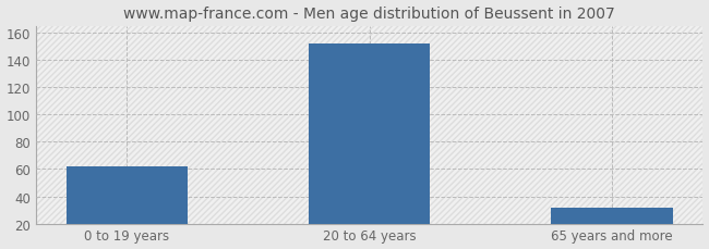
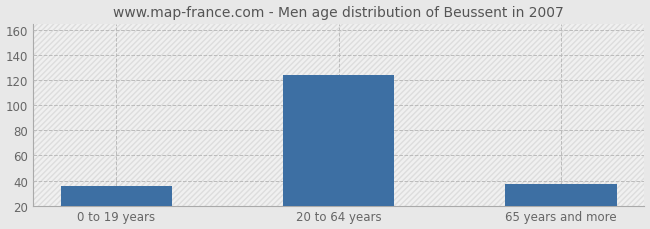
0 to 19 years: 62 -> 36
20 to 64 years: 152 -> 124
65 years and more: 32 -> 37
